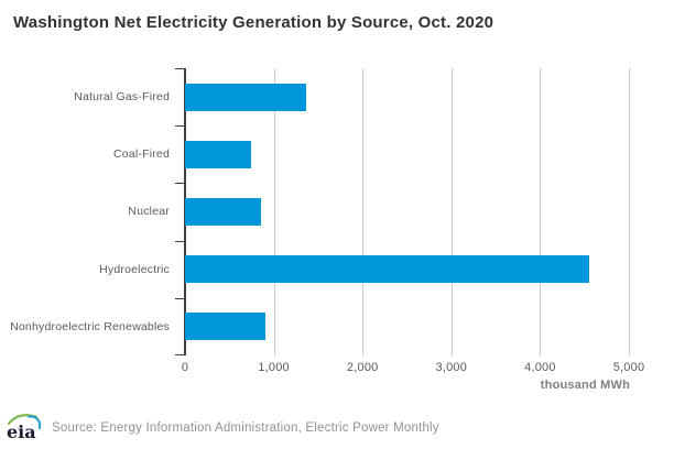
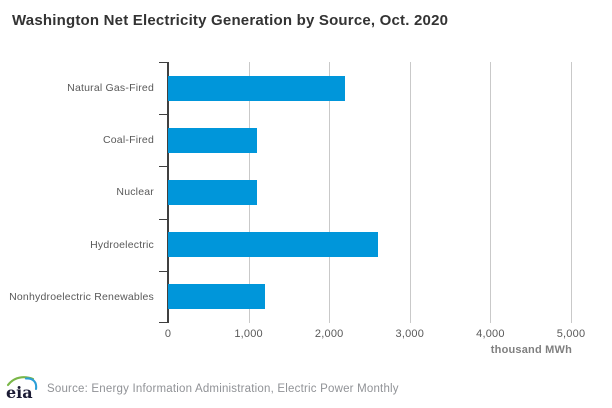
Natural Gas-Fired: 1400 -> 2200
Coal-Fired: 700 -> 1100
Nuclear: 900 -> 1100
Hydroelectric: 4600 -> 2600
Nonhydroelectric Renewables: 900 -> 1200
